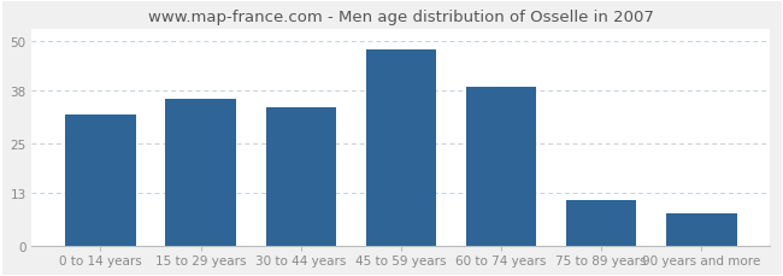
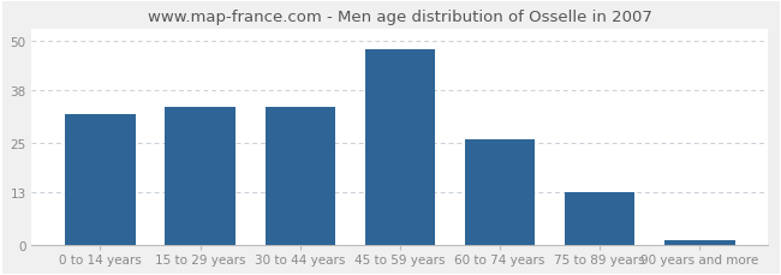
15 to 29 years: 36 -> 34
60 to 74 years: 39 -> 26
75 to 89 years: 11 -> 13
90 years and more: 8 -> 1
